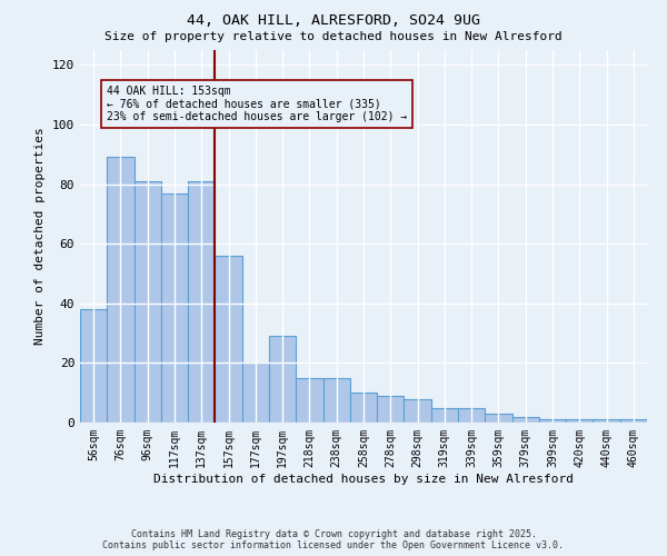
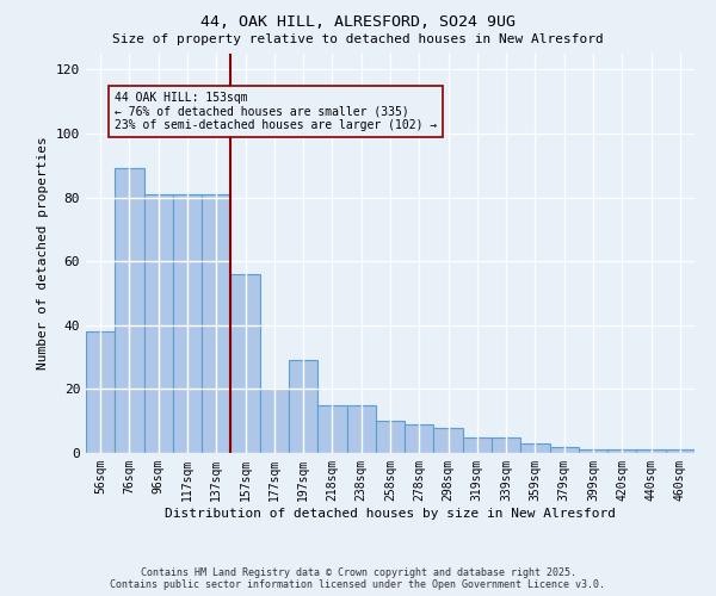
117sqm: 77 -> 81
